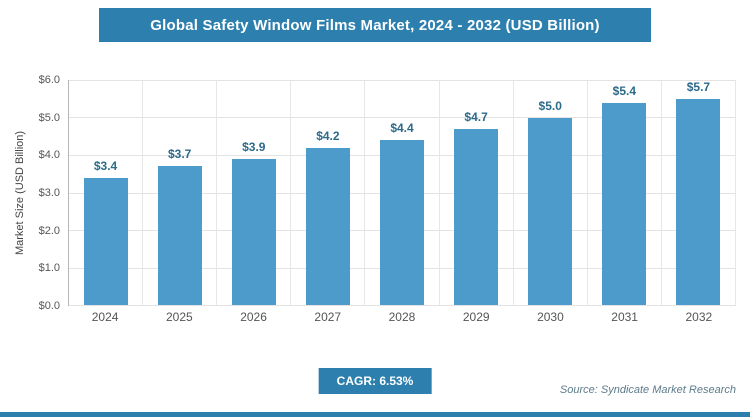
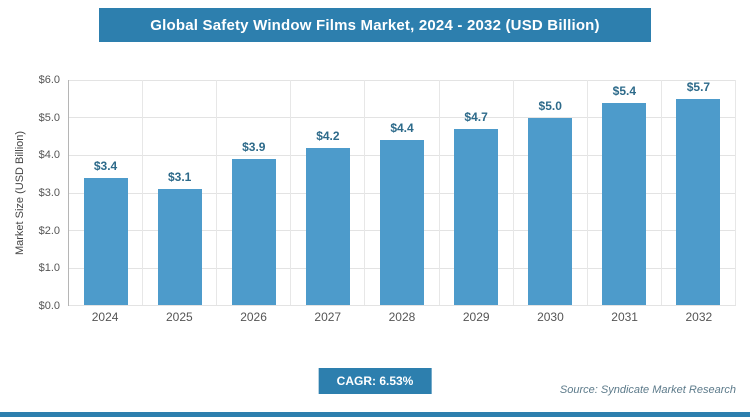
2025: $3.7 -> $3.1
